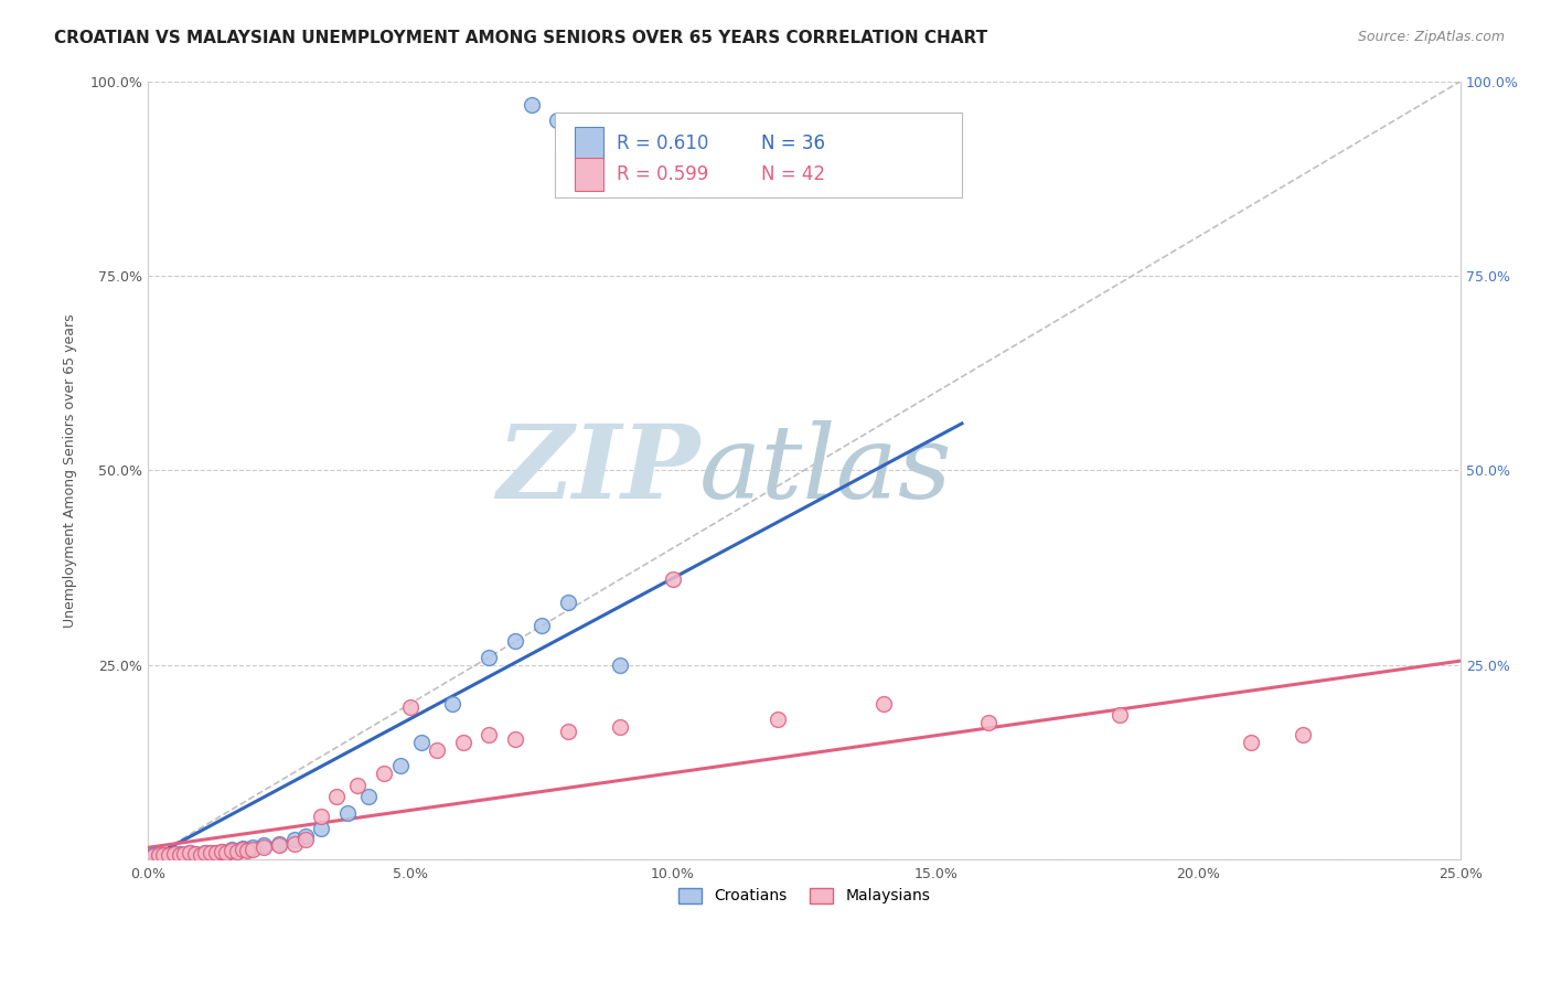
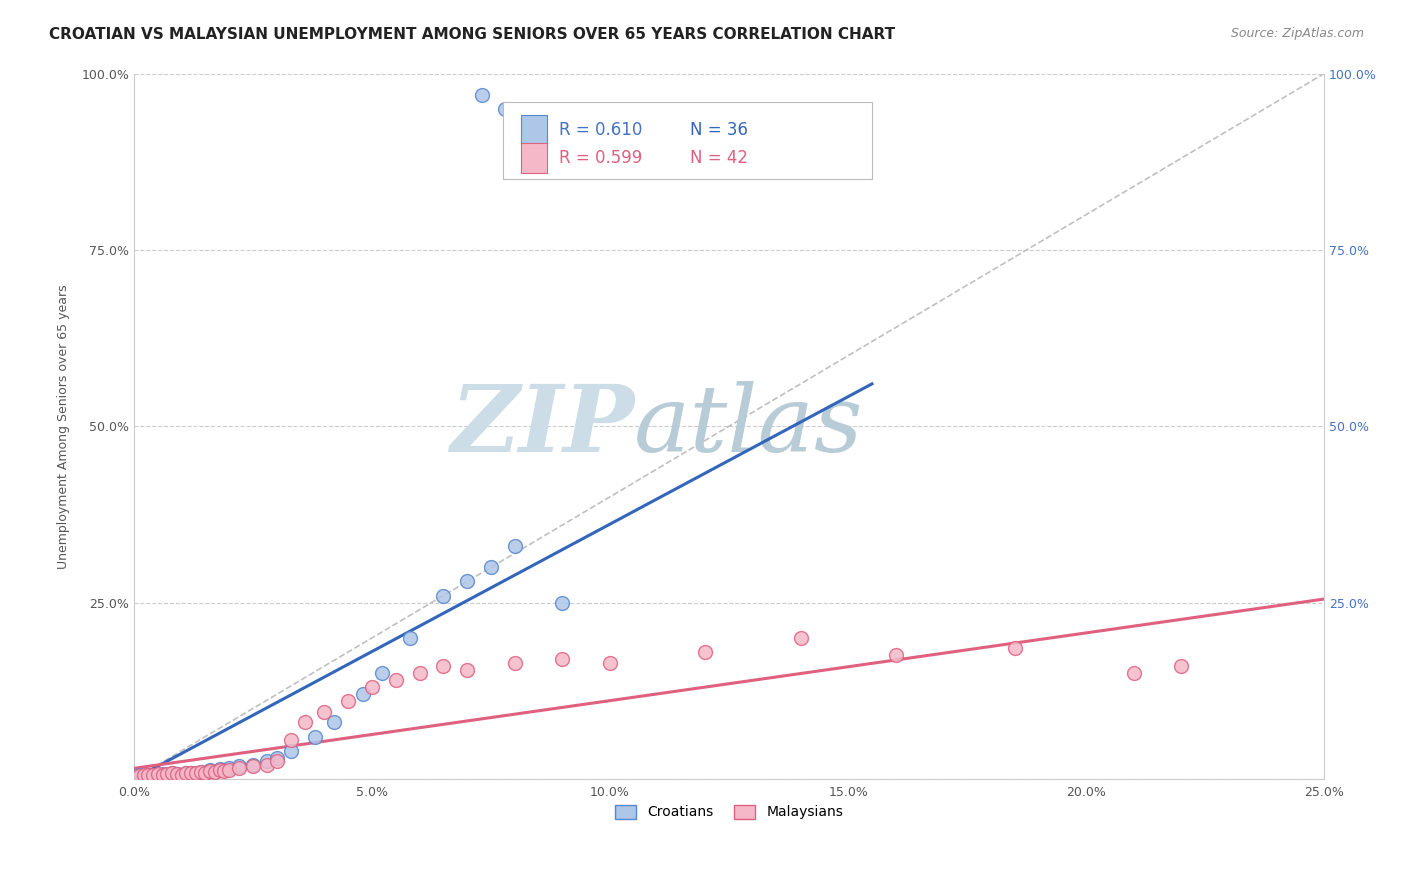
Malaysians/5.0%: 19.6% -> 13.0%
Malaysians/10.0%: 36.0% -> 16.5%
